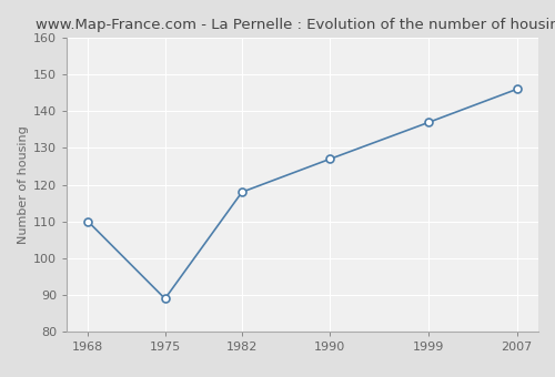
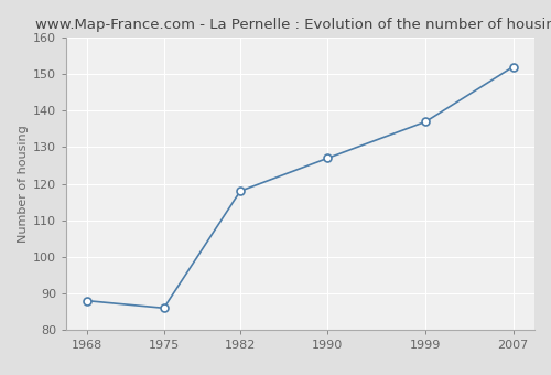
1968: 110 -> 88
1975: 89 -> 86
2007: 146 -> 152
